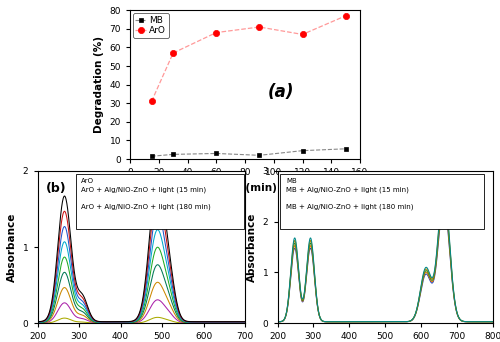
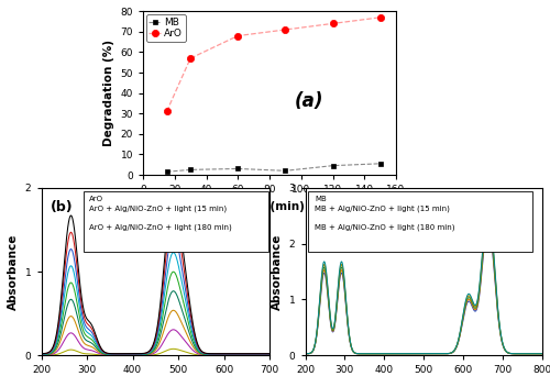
ArO/120: 67 -> 74
